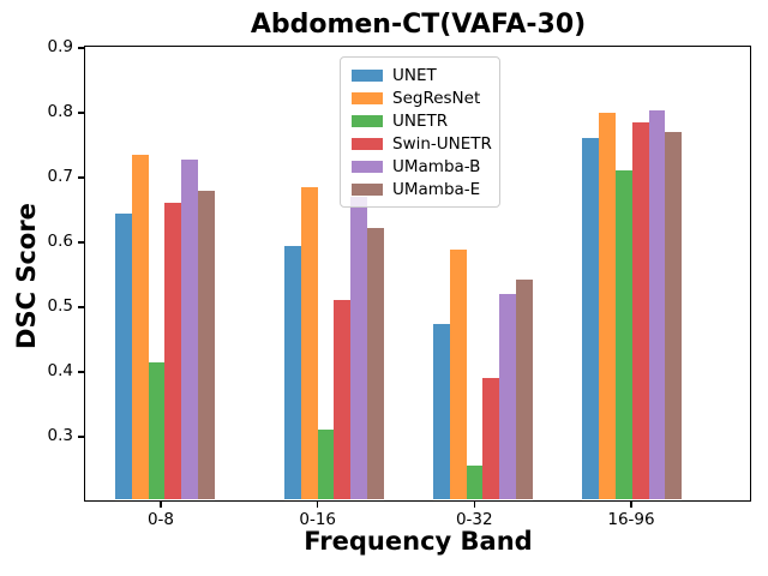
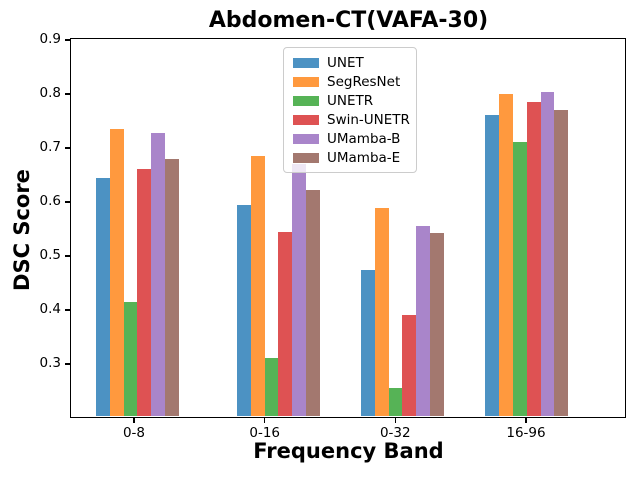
Swin-UNETR/0-16: 0.51 -> 0.55
UMamba-B/0-32: 0.52 -> 0.56
